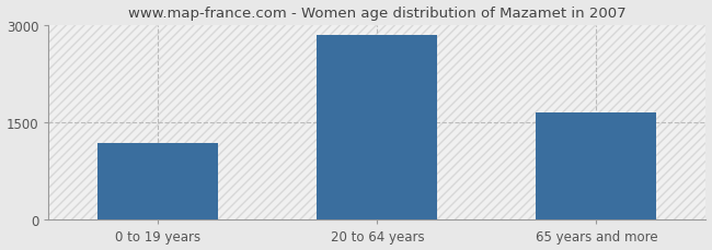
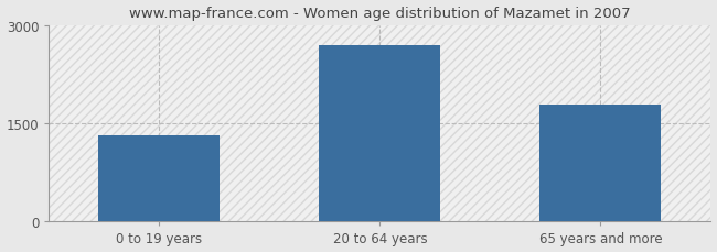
0 to 19 years: 1190 -> 1320
20 to 64 years: 2840 -> 2700
65 years and more: 1650 -> 1780
